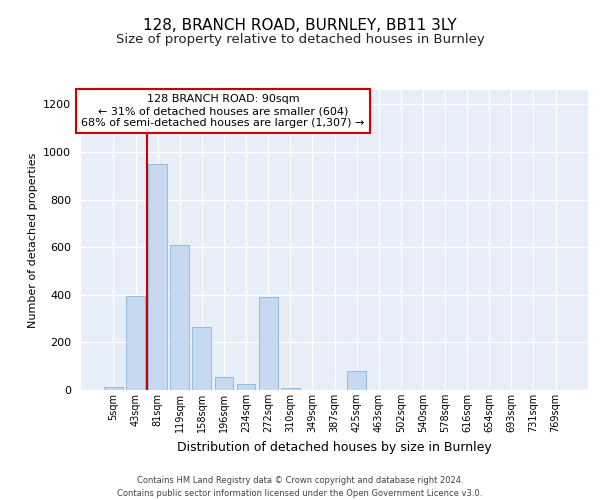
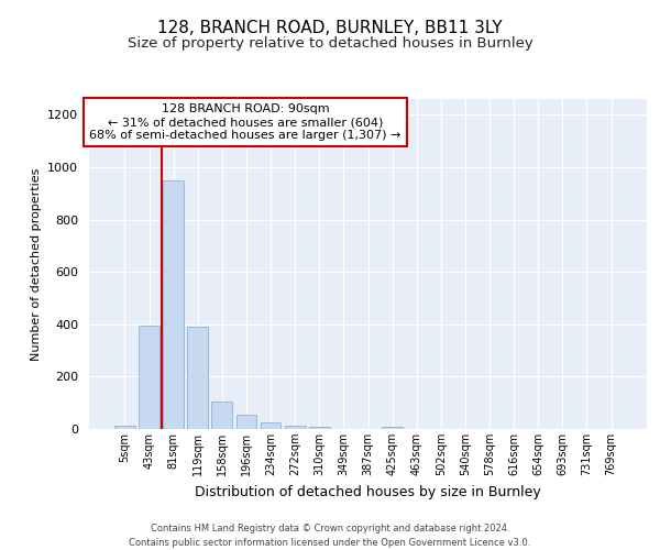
119sqm: 610 -> 392
158sqm: 265 -> 107
272sqm: 390 -> 13
425sqm: 80 -> 10
